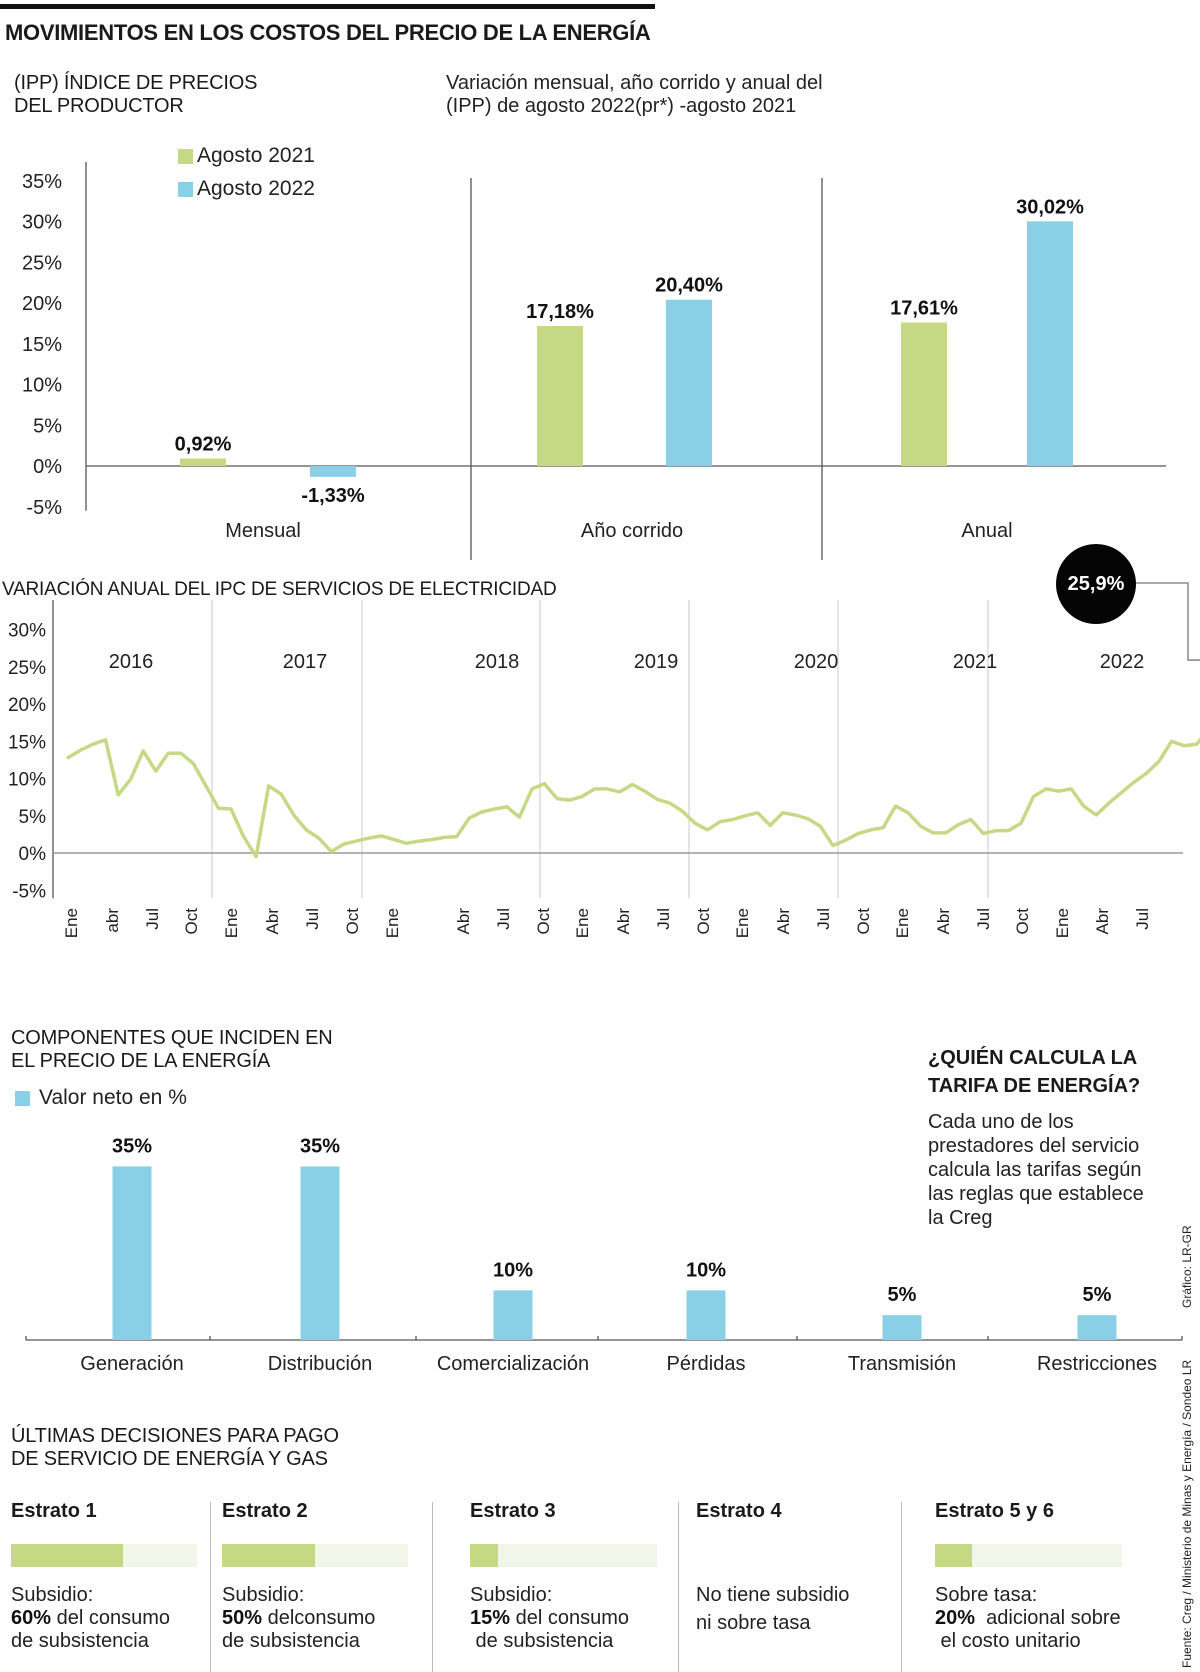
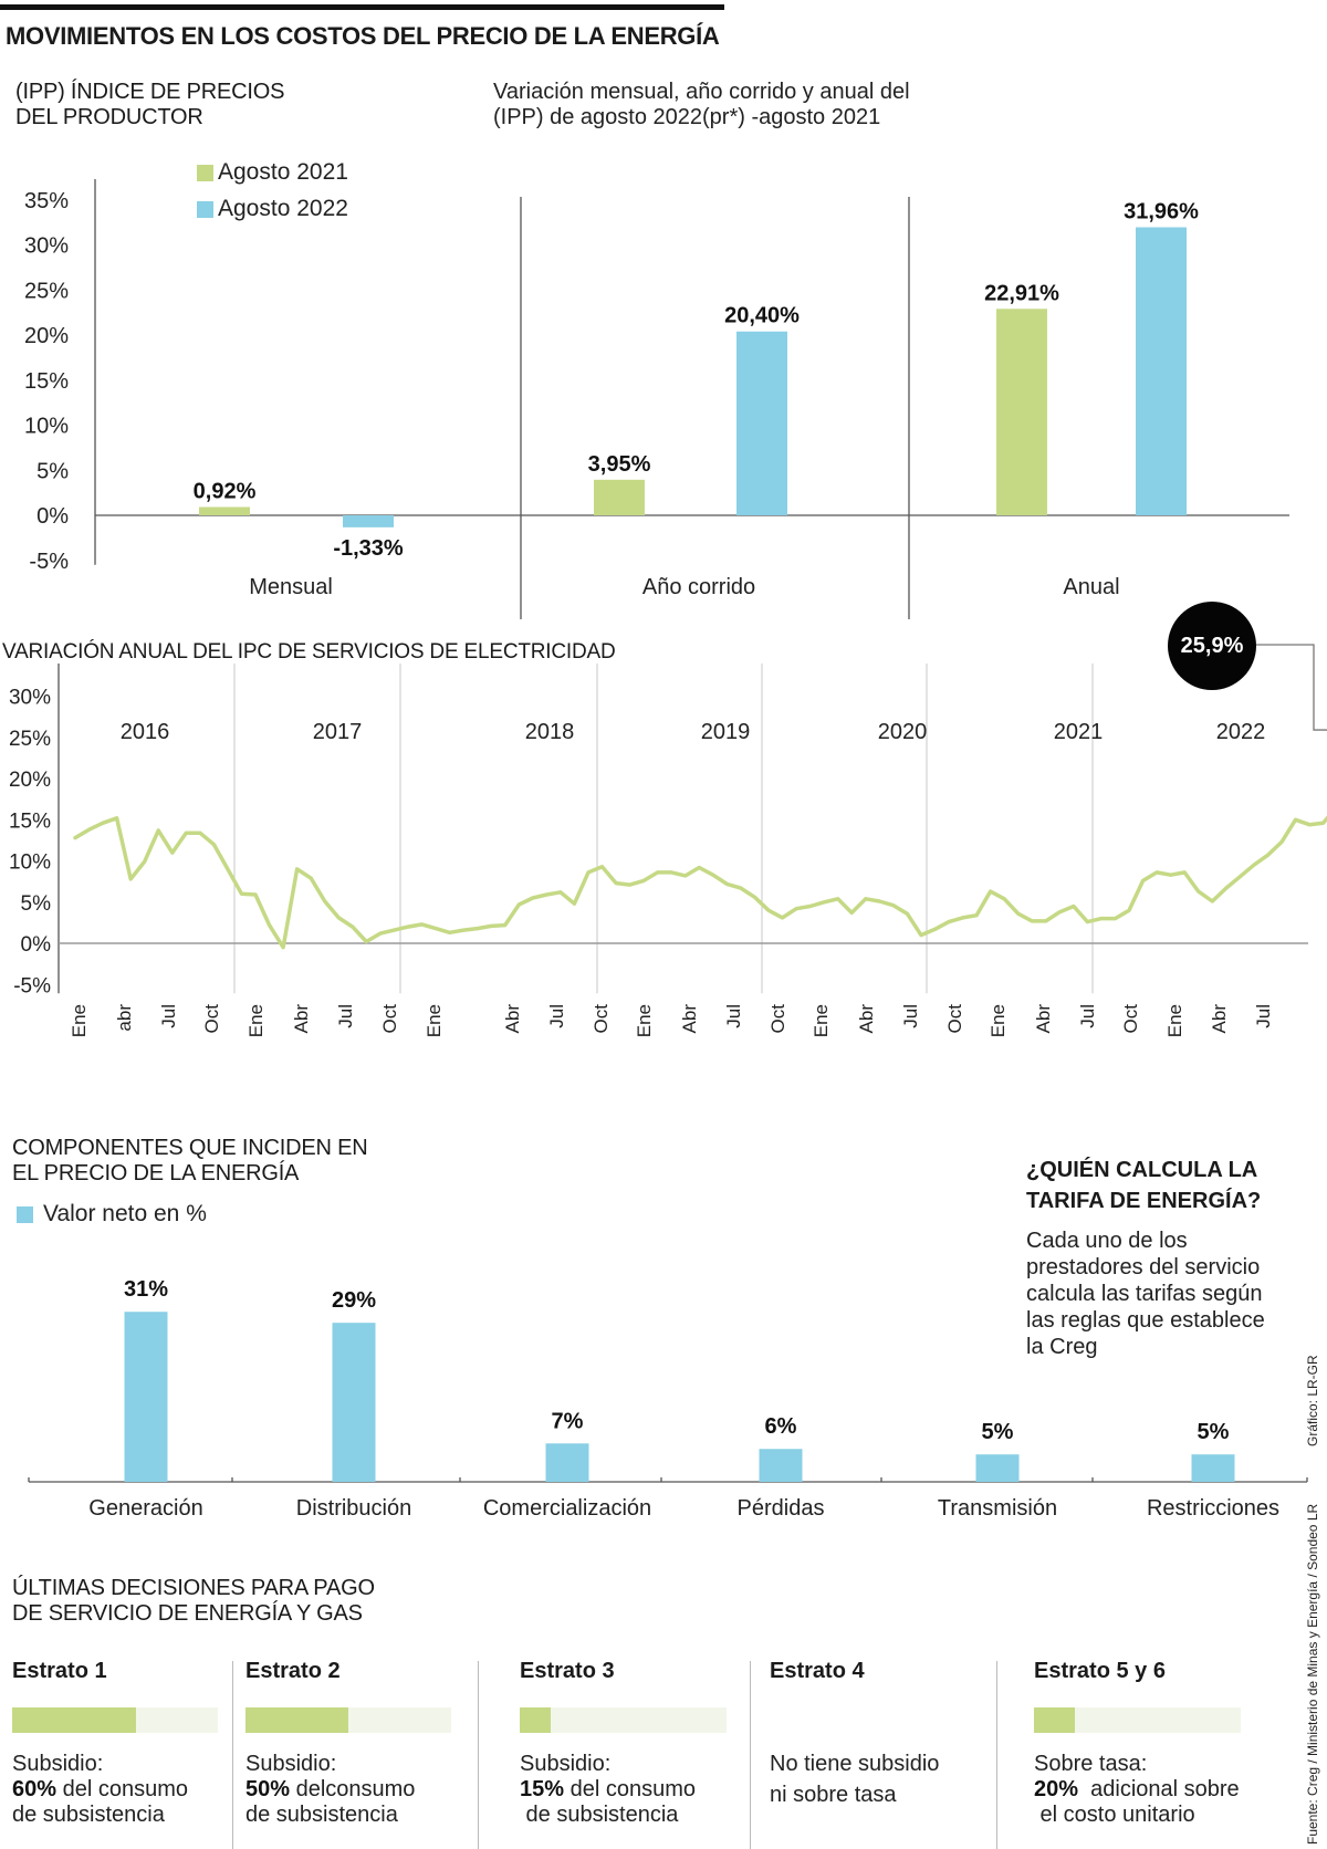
(IPP) ÍNDICE DE PRECIOS DEL PRODUCTOR/Agosto 2021/Año corrido: 17,18% -> 3,95%
(IPP) ÍNDICE DE PRECIOS DEL PRODUCTOR/Agosto 2021/Anual: 17,61% -> 22,91%
(IPP) ÍNDICE DE PRECIOS DEL PRODUCTOR/Agosto 2022/Anual: 30,02% -> 31,96%
COMPONENTES QUE INCIDEN EN EL PRECIO DE LA ENERGÍA/Generación: 35% -> 31%
COMPONENTES QUE INCIDEN EN EL PRECIO DE LA ENERGÍA/Distribución: 35% -> 29%
COMPONENTES QUE INCIDEN EN EL PRECIO DE LA ENERGÍA/Comercialización: 10% -> 7%
COMPONENTES QUE INCIDEN EN EL PRECIO DE LA ENERGÍA/Pérdidas: 10% -> 6%
